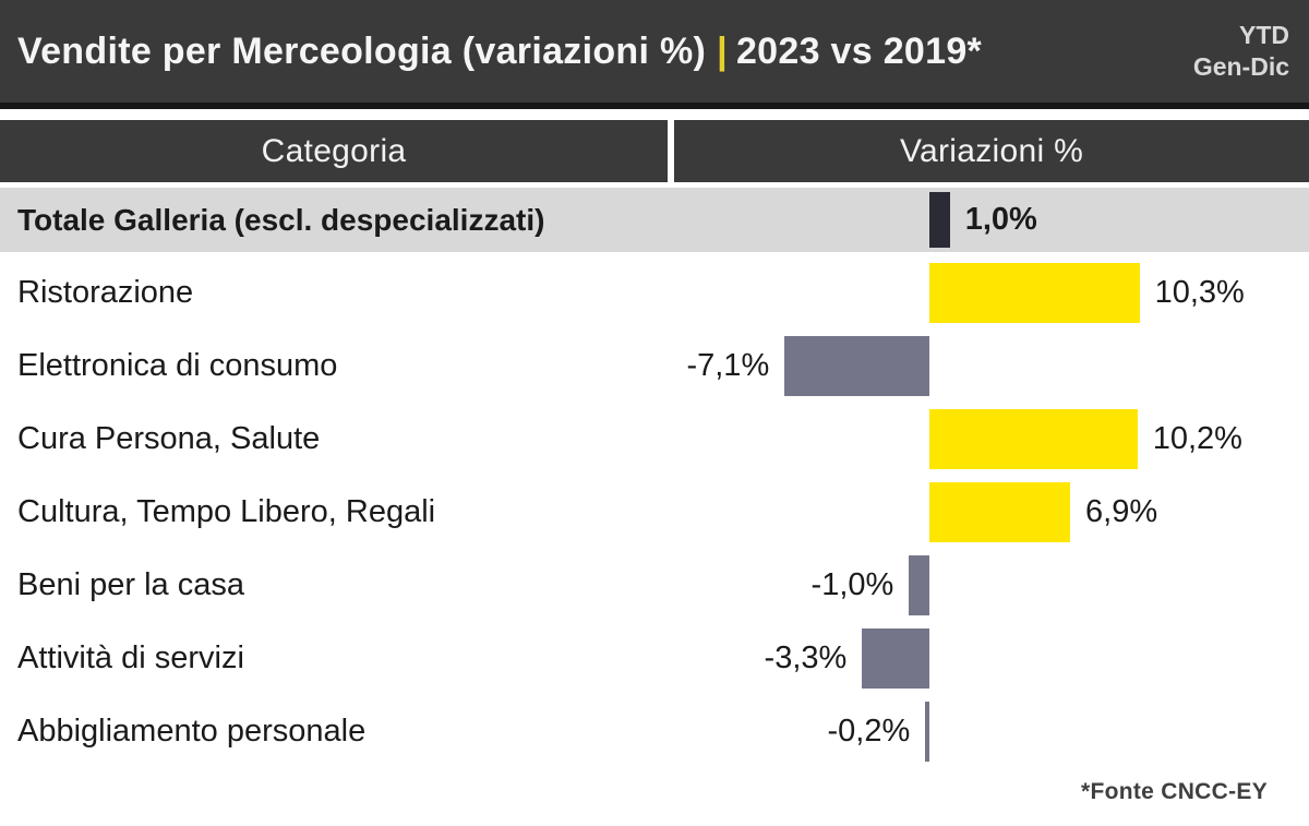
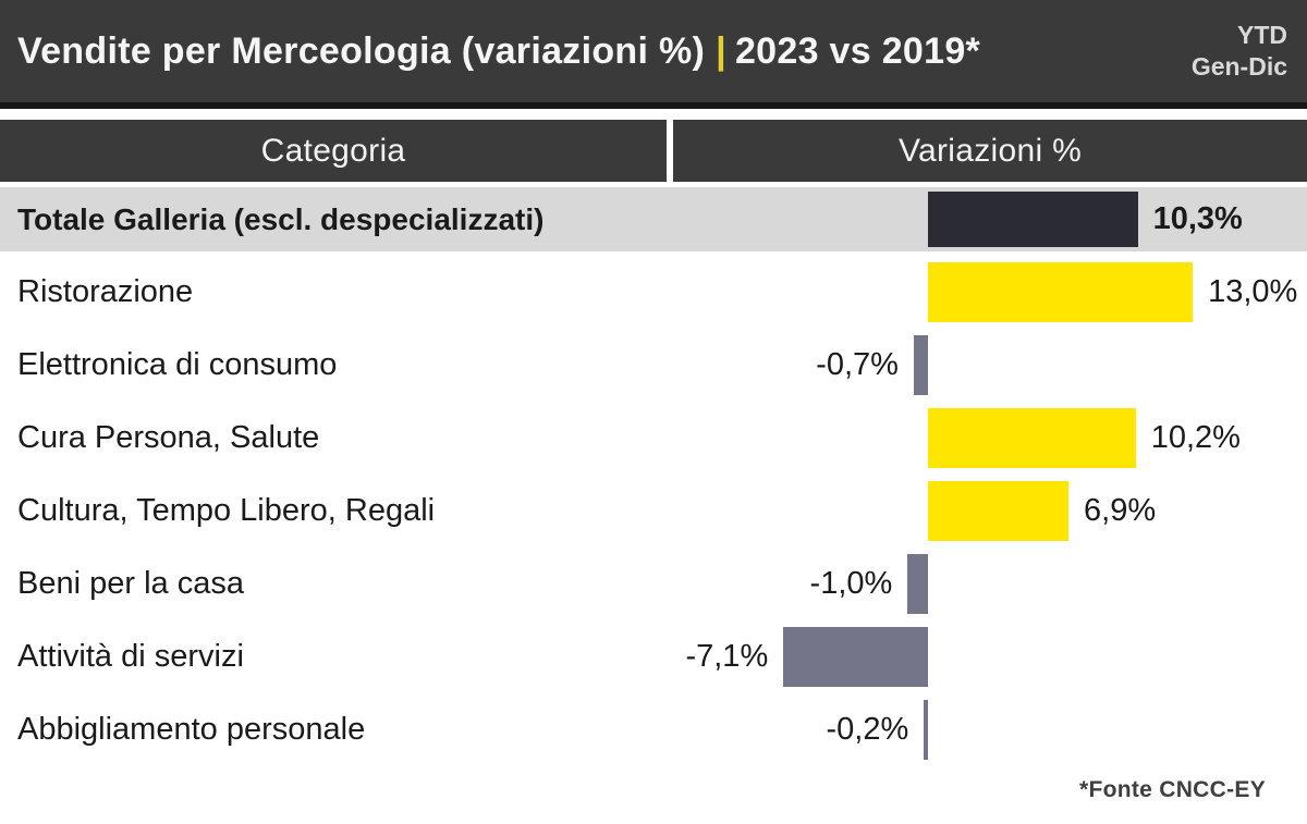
Totale Galleria (escl. despecializzati): 1,0% -> 10,3%
Ristorazione: 10,3% -> 13,0%
Elettronica di consumo: -7,1% -> -0,7%
Attività di servizi: -3,3% -> -7,1%
